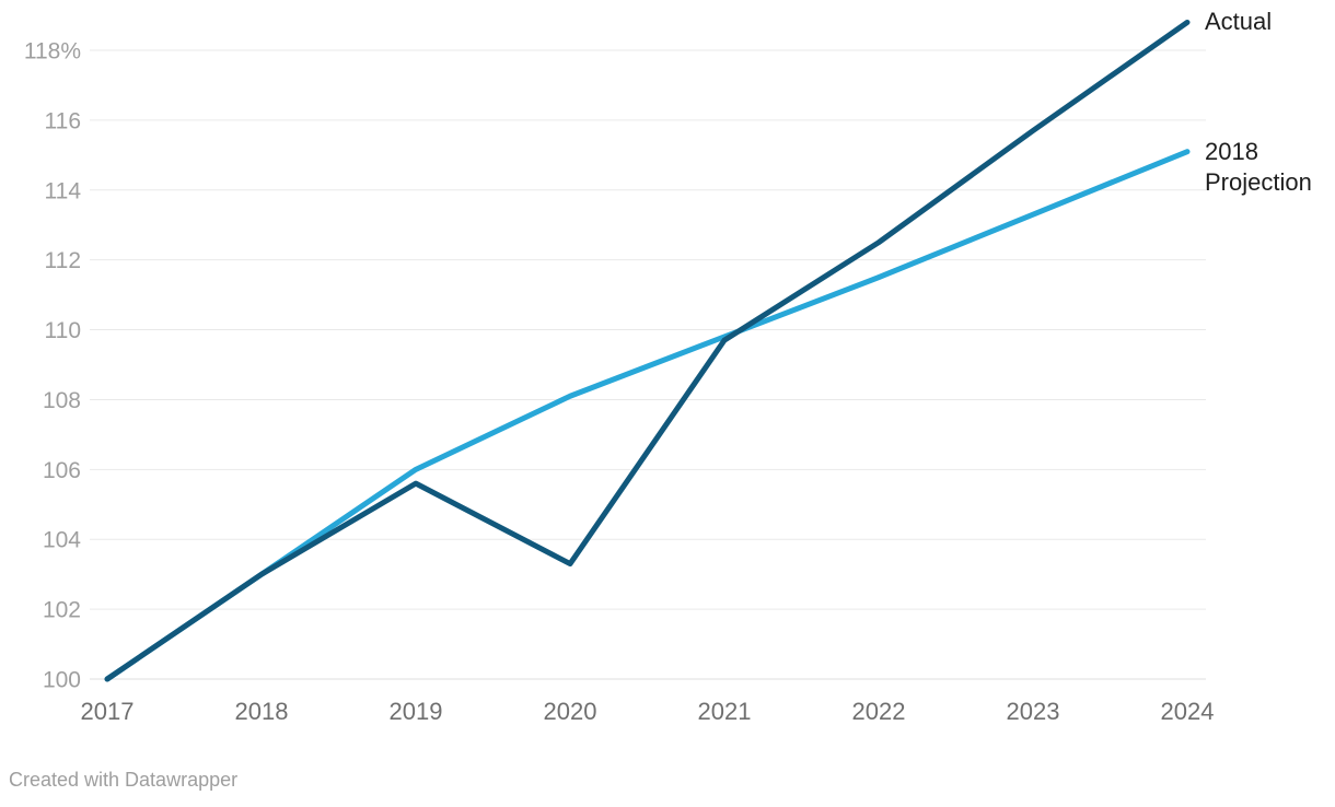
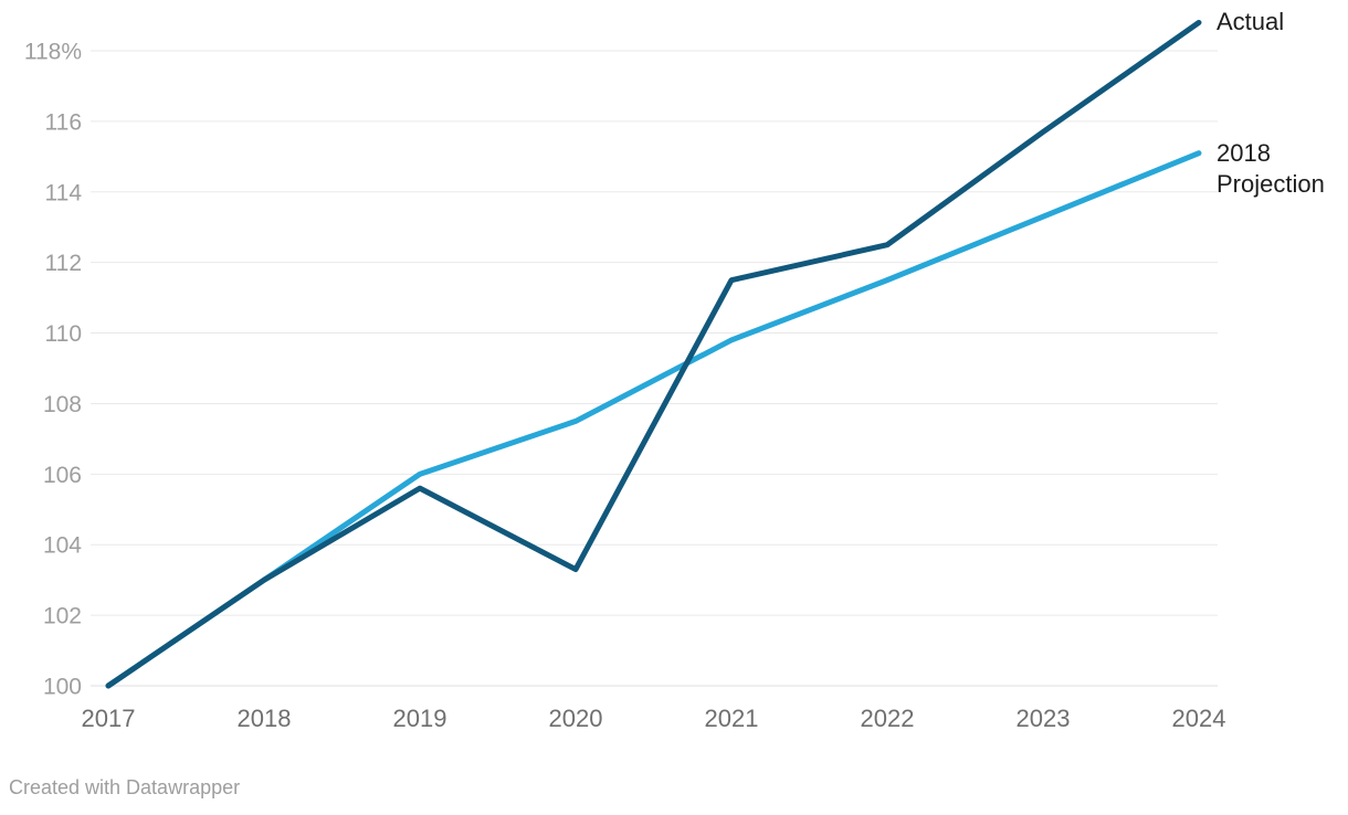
2018 Projection/2020: 108.1% -> 107.5%
Actual/2021: 109.7% -> 111.5%
